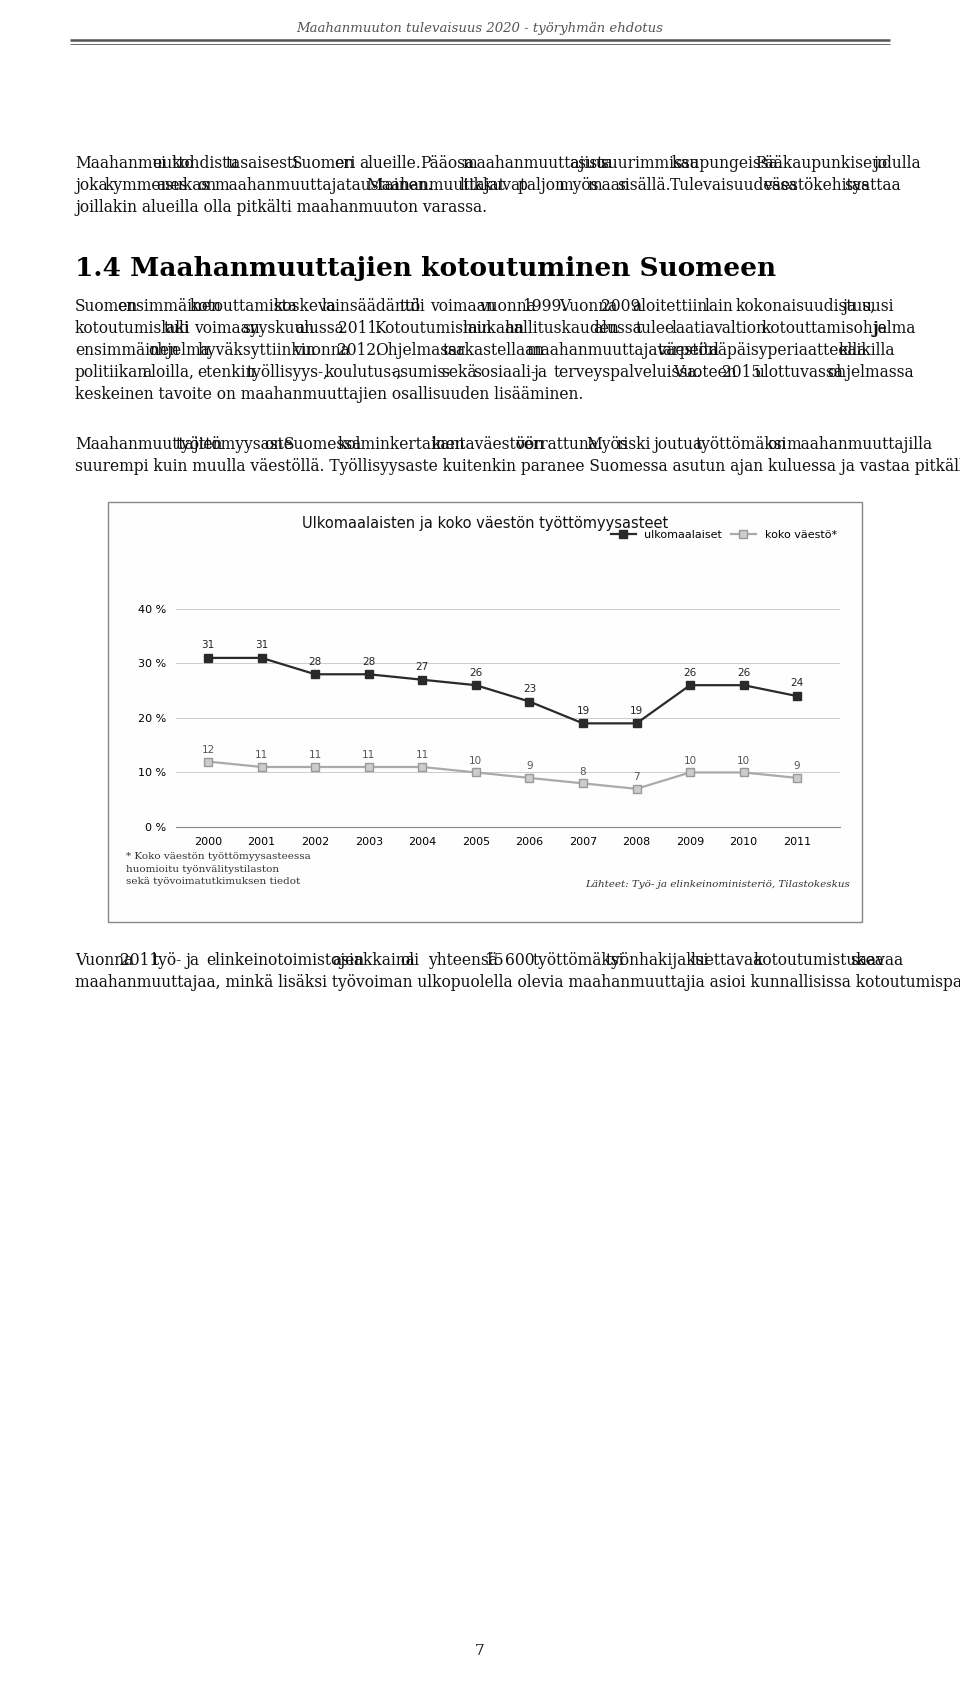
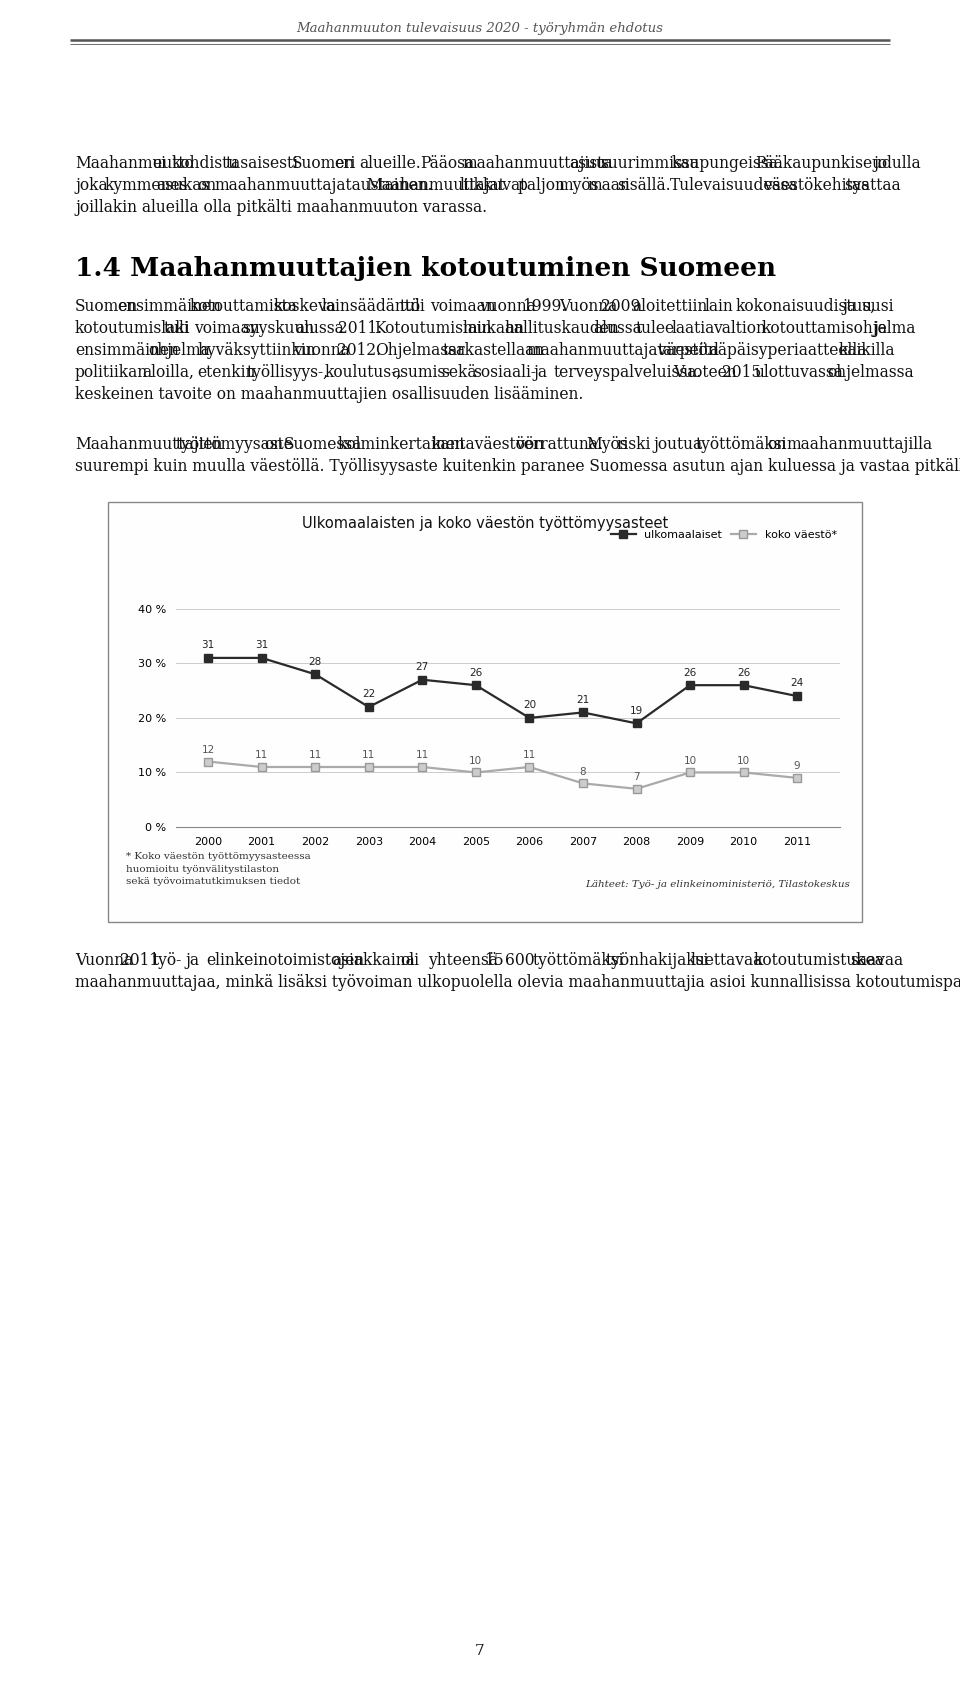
ulkomaalaiset/2003: 28 -> 22
ulkomaalaiset/2006: 23 -> 20
koko väestö*/2006: 9 -> 11
ulkomaalaiset/2007: 19 -> 21
